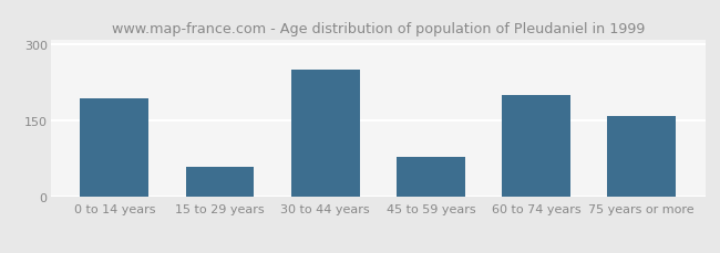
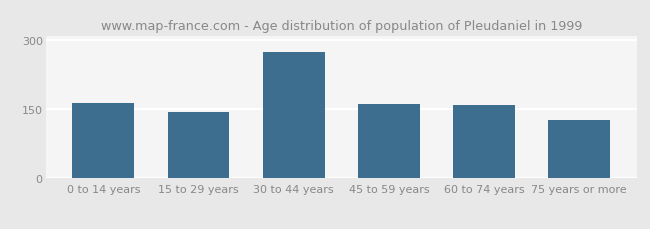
0 to 14 years: 195 -> 165
15 to 29 years: 60 -> 145
30 to 44 years: 250 -> 275
45 to 59 years: 80 -> 161
60 to 74 years: 200 -> 159
75 years or more: 160 -> 128
